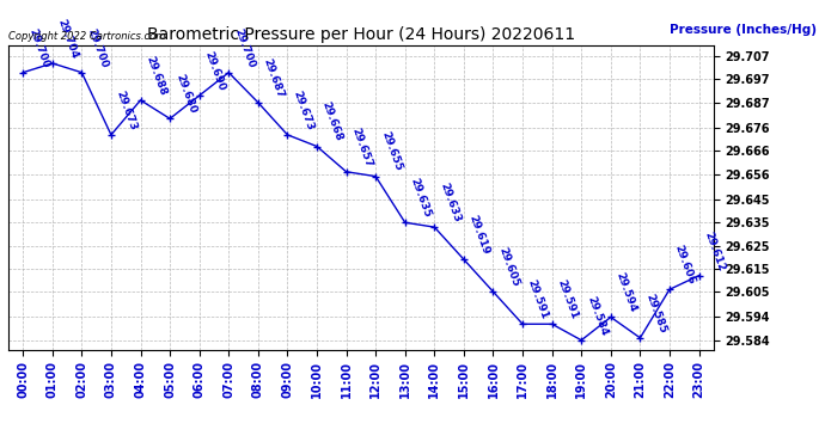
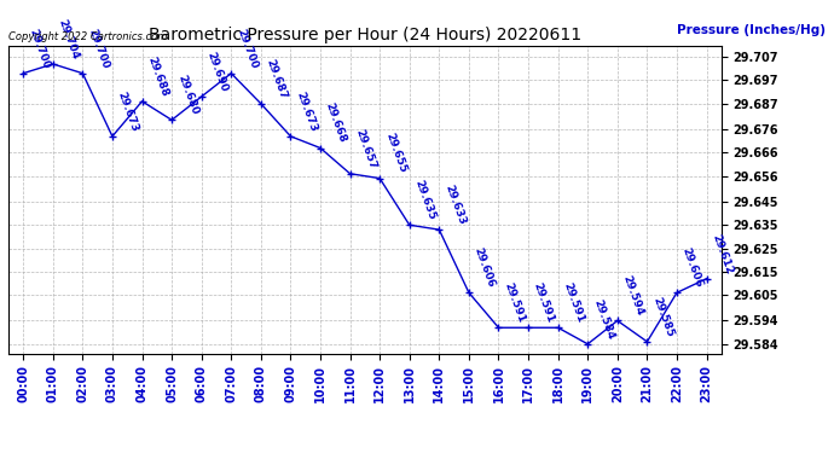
15:00: 29.619 -> 29.606
16:00: 29.605 -> 29.591
